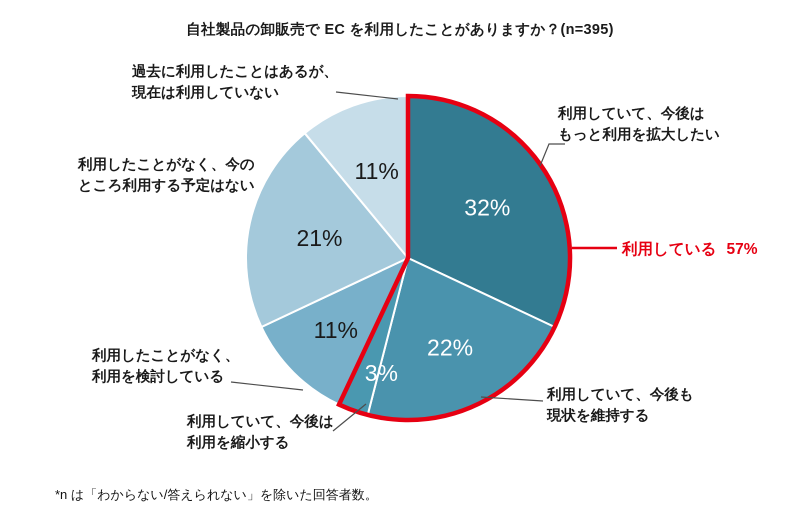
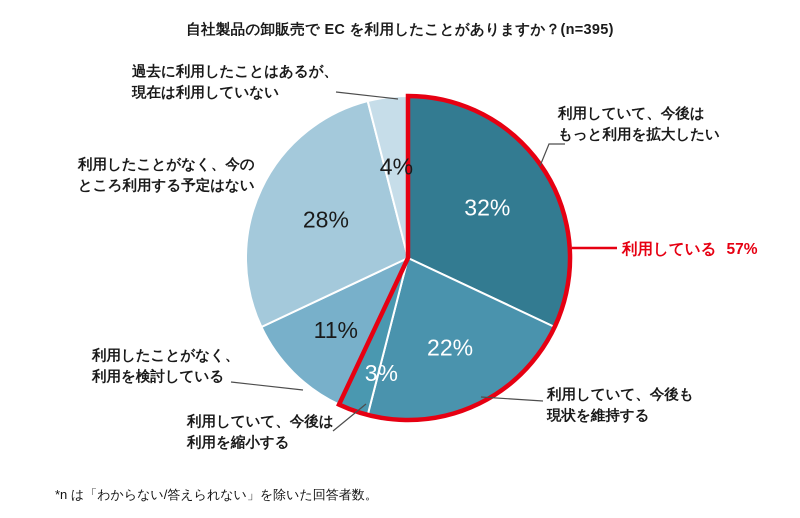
利用したことがなく、今のところ利用する予定はない: 21% -> 28%
過去に利用したことはあるが、現在は利用していない: 11% -> 4%
